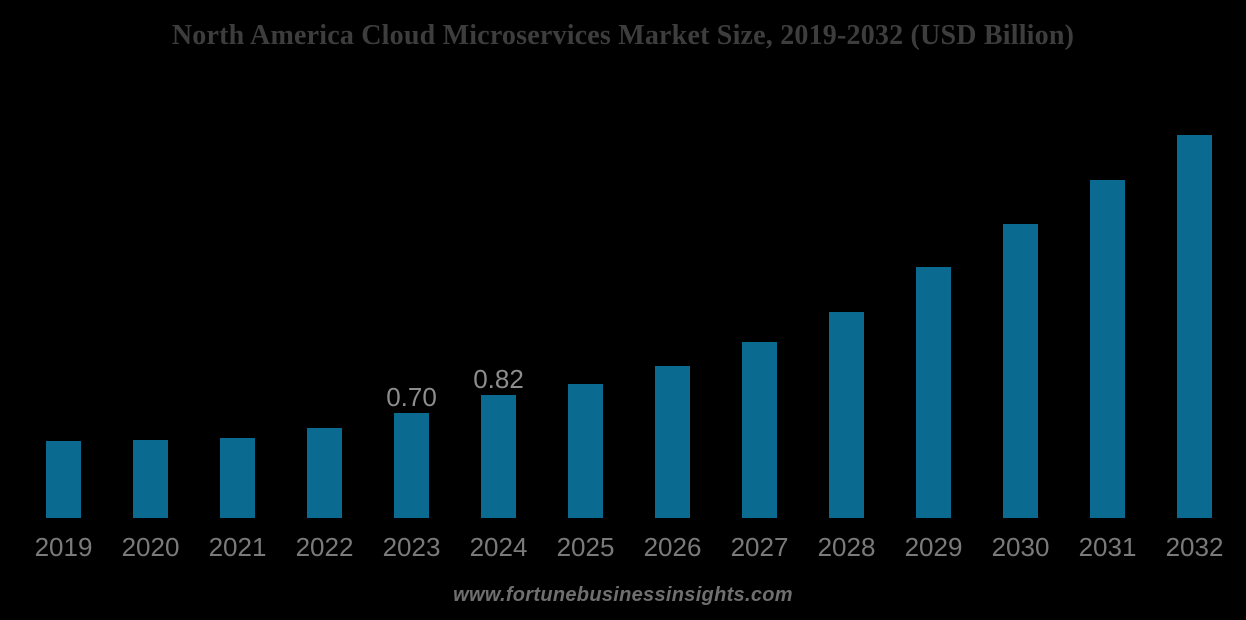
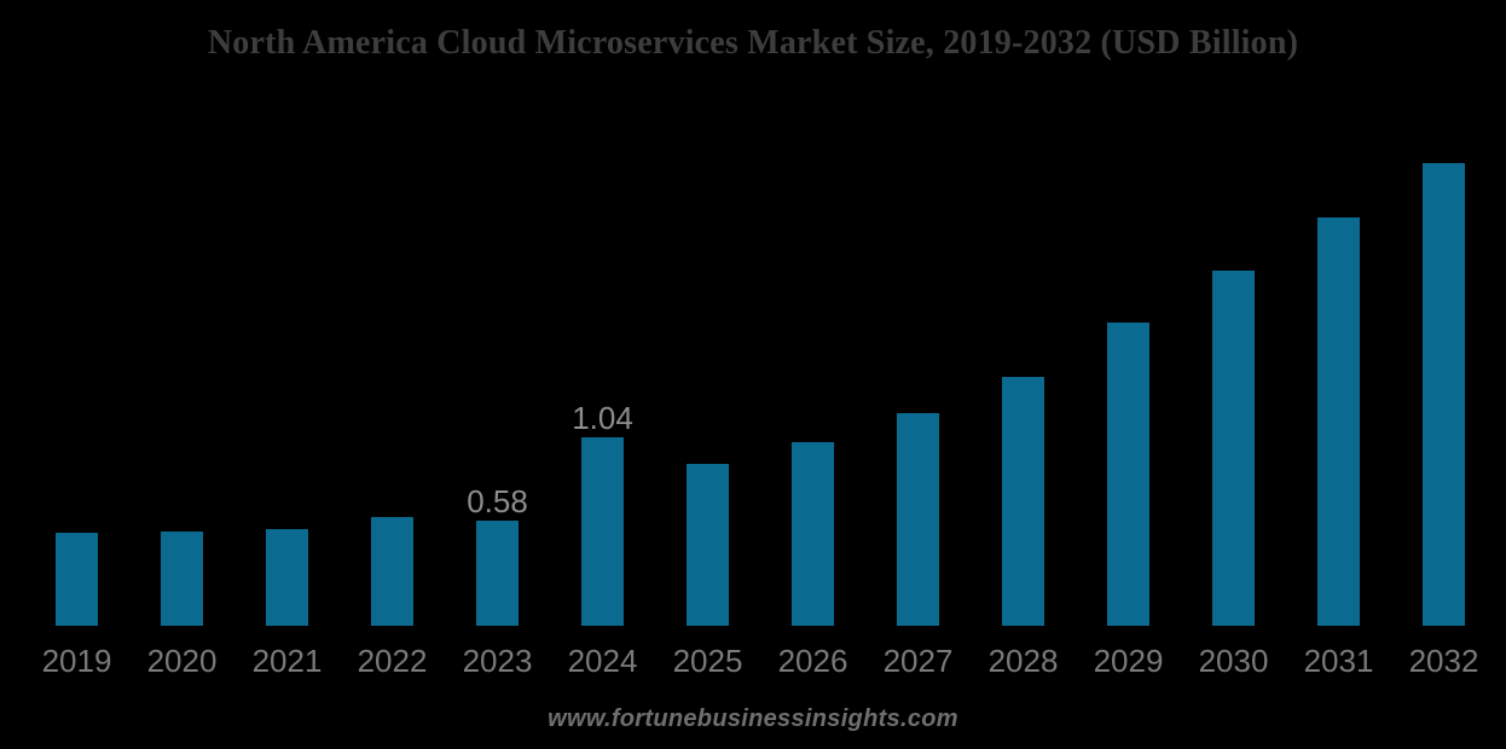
2023: 0.70 -> 0.58
2024: 0.82 -> 1.04
